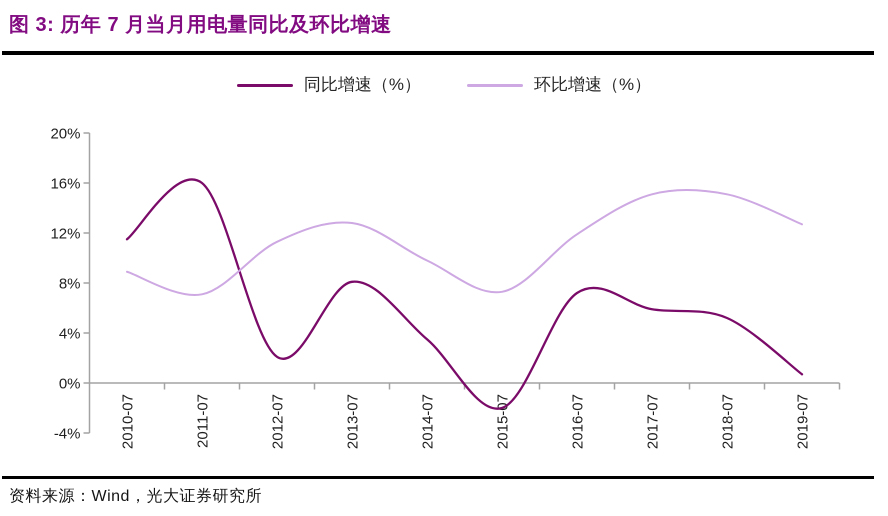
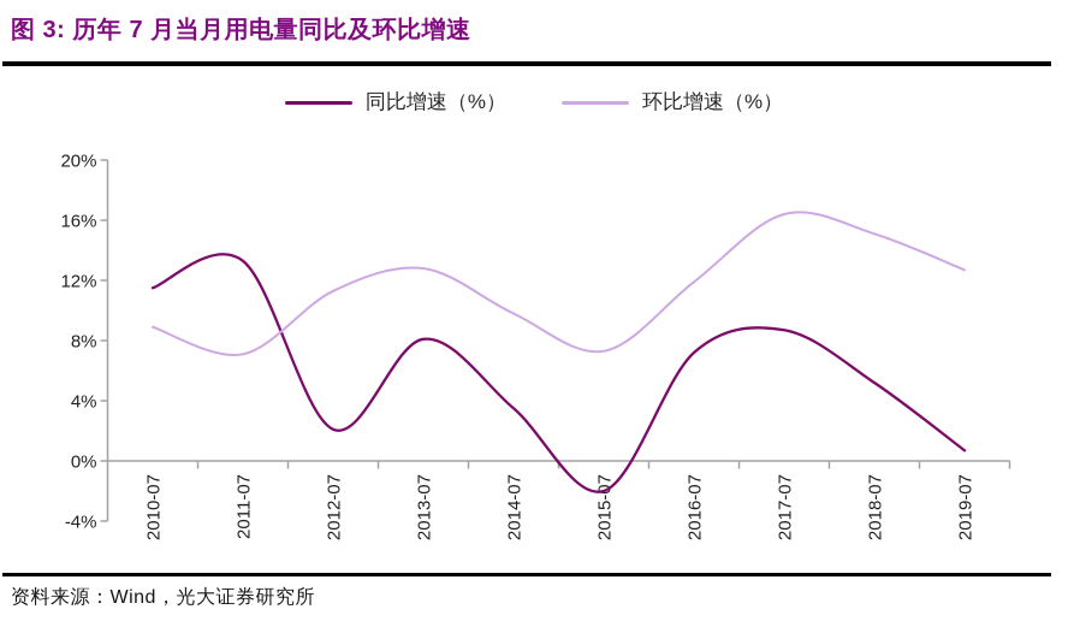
同比增速（%）/2011-07: 16.0% -> 13.3%
同比增速（%）/2017-07: 5.9% -> 8.7%
环比增速（%）/2017-07: 15.1% -> 16.4%
